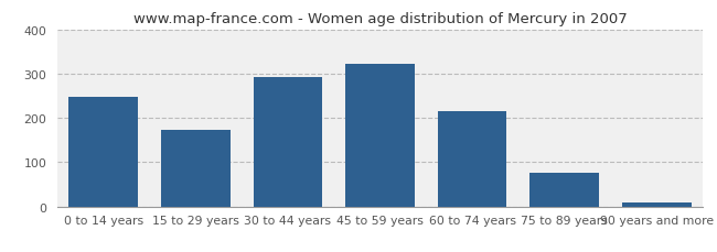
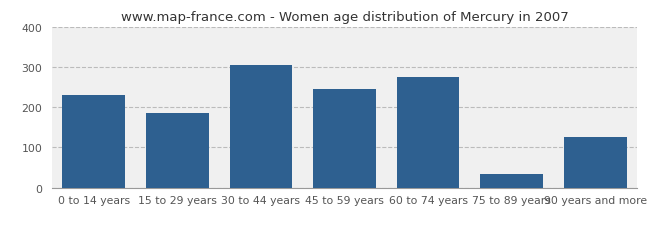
0 to 14 years: 248 -> 230
15 to 29 years: 172 -> 185
30 to 44 years: 291 -> 305
45 to 59 years: 321 -> 245
60 to 74 years: 216 -> 275
75 to 89 years: 76 -> 35
90 years and more: 10 -> 125
